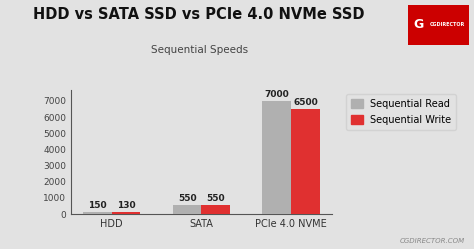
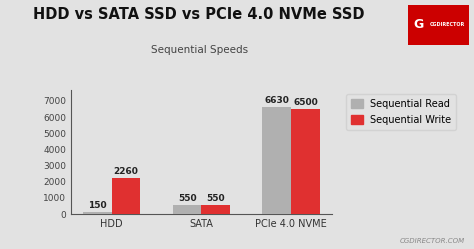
Sequential Write/HDD: 130 -> 2260
Sequential Read/PCIe 4.0 NVME: 7000 -> 6630
